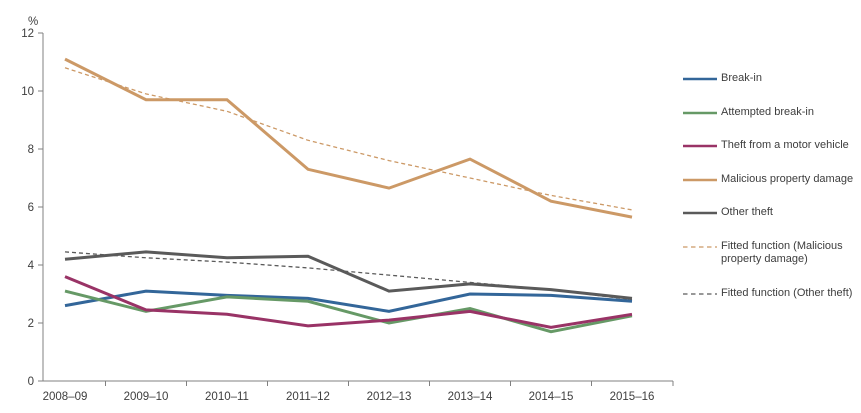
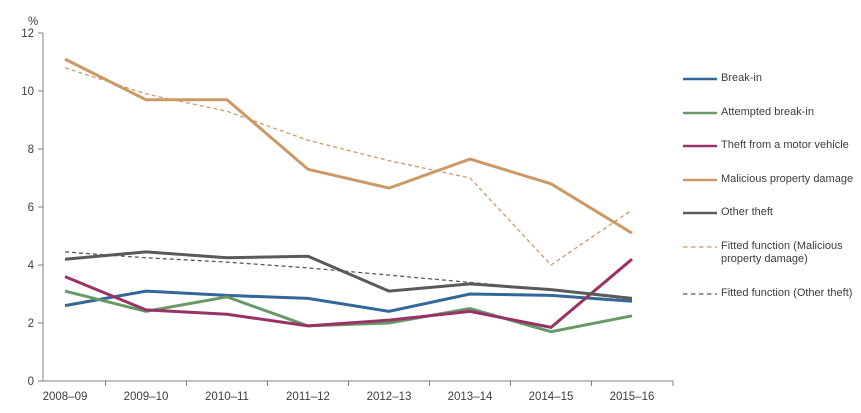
Attempted break-in/2011–12: 2.8 -> 1.9
Malicious property damage/2014–15: 6.2 -> 6.8
Fitted function (Malicious property damage)/2014–15: 6.4 -> 4.0
Theft from a motor vehicle/2015–16: 2.3 -> 4.2
Malicious property damage/2015–16: 5.7 -> 5.1
